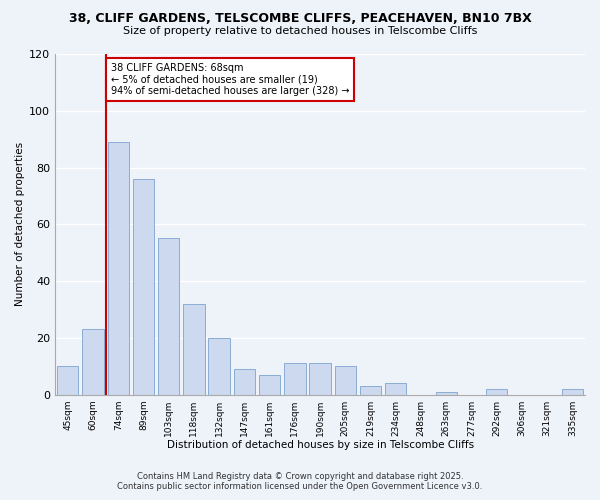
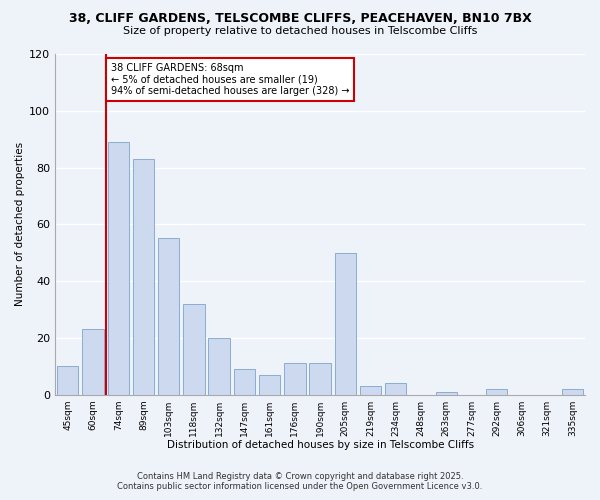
89sqm: 76 -> 83
205sqm: 10 -> 50
